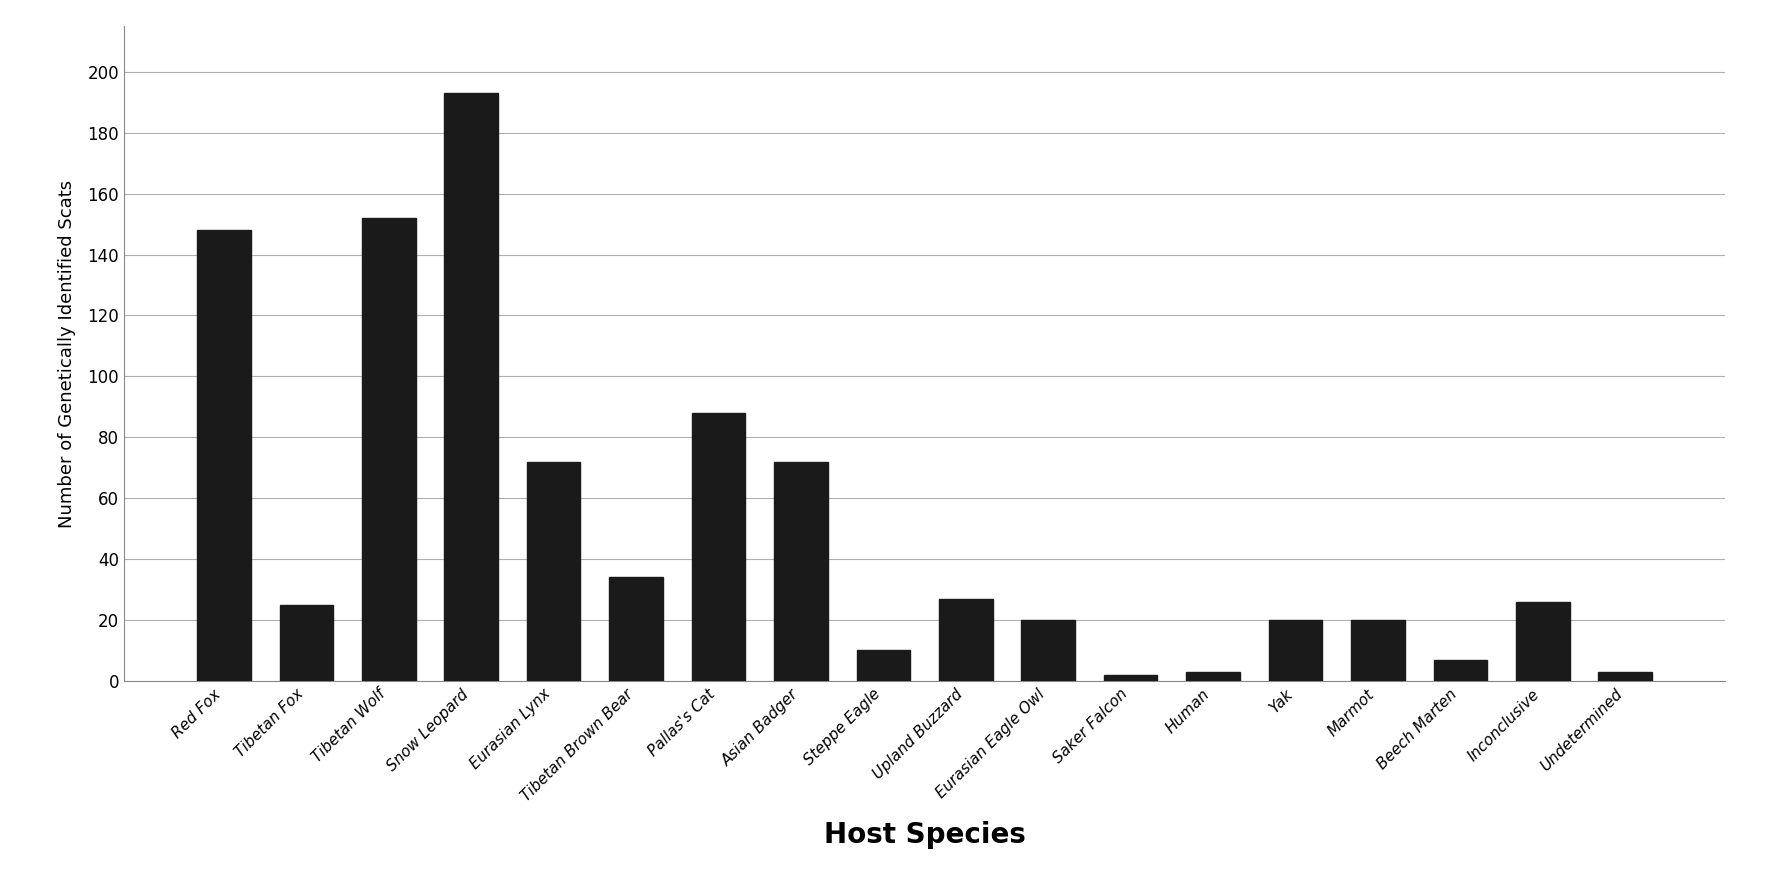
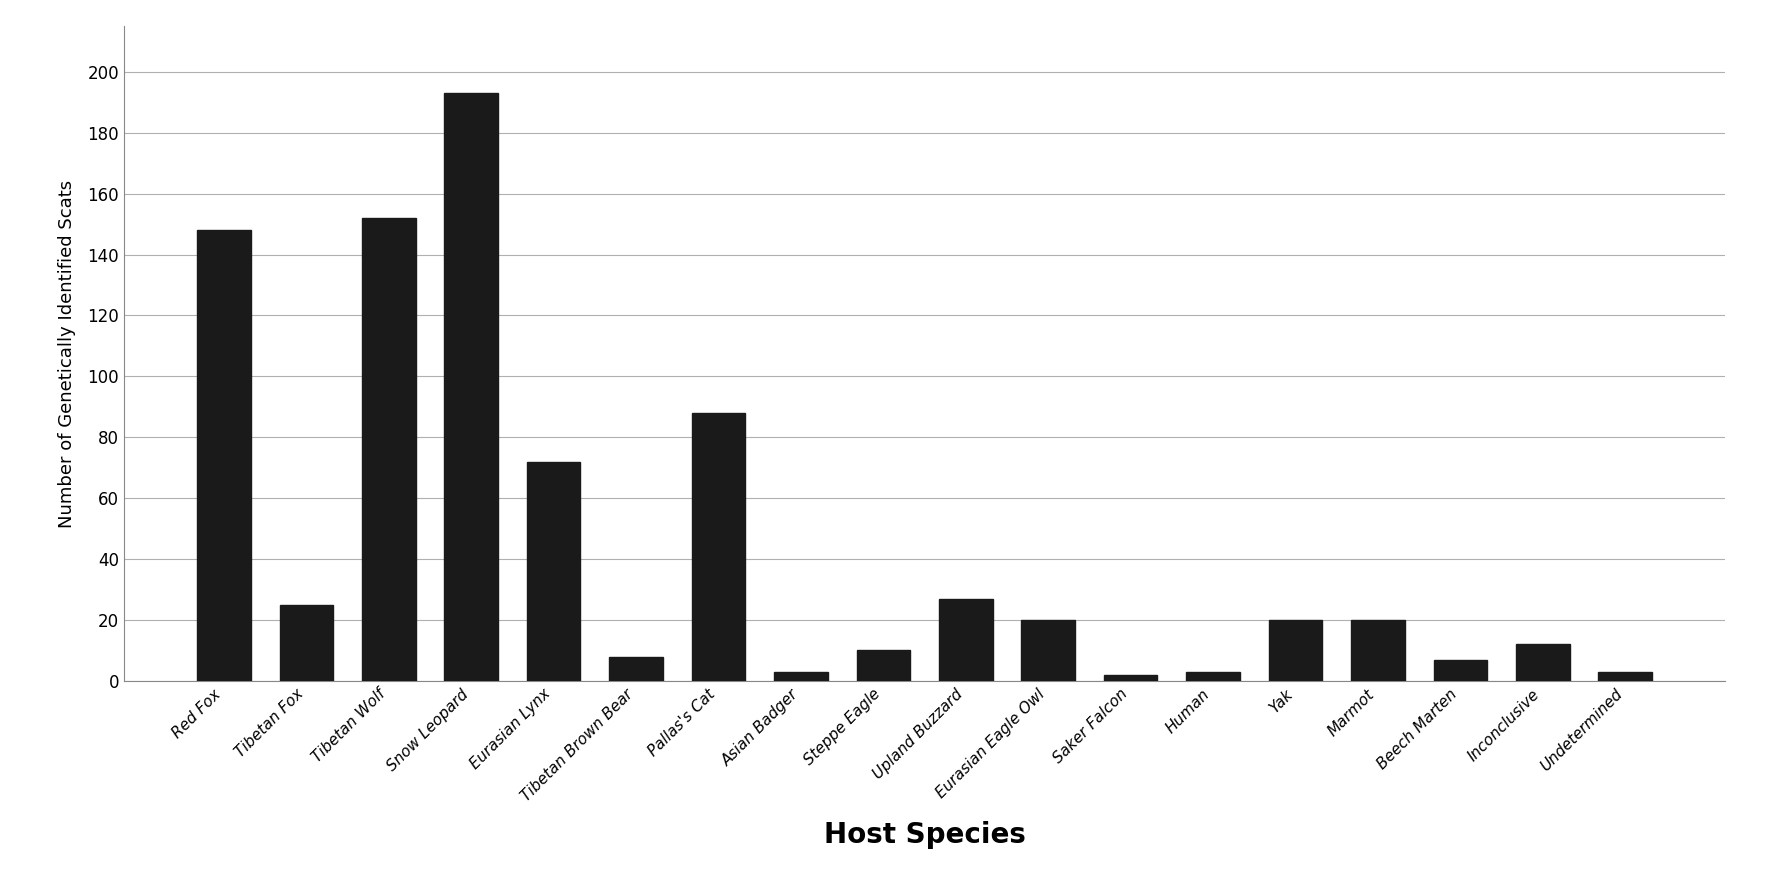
Tibetan Brown Bear: 34 -> 8
Asian Badger: 72 -> 3
Inconclusive: 26 -> 12
